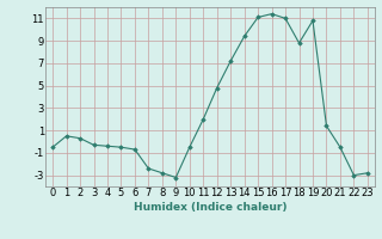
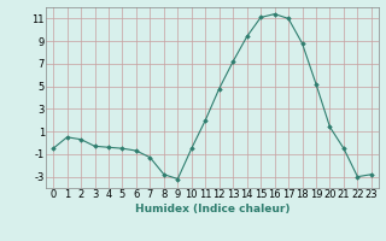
7: -2.4 -> -1.3
19: 10.8 -> 5.2
